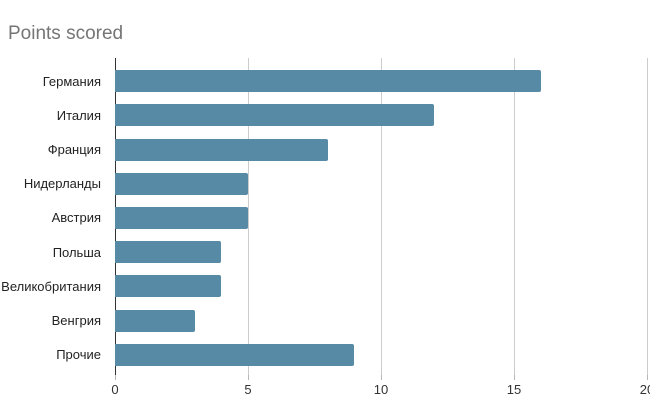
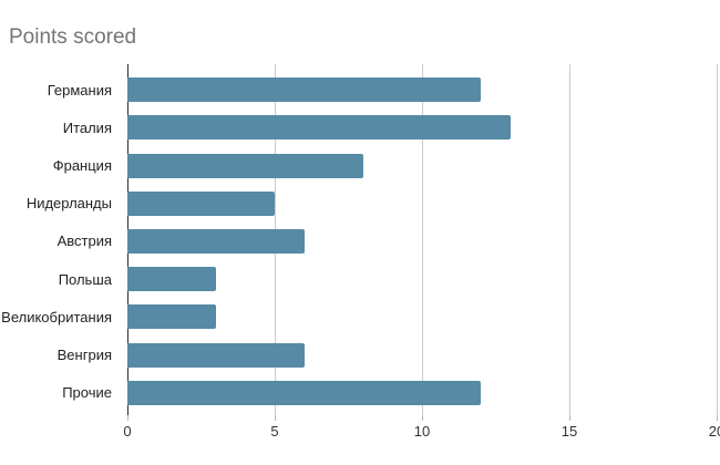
Германия: 16 -> 12
Италия: 12 -> 13
Австрия: 5 -> 6
Польша: 4 -> 3
Великобритания: 4 -> 3
Венгрия: 3 -> 6
Прочие: 9 -> 12
